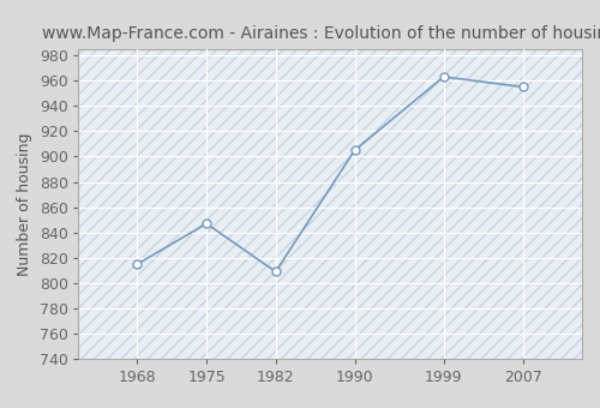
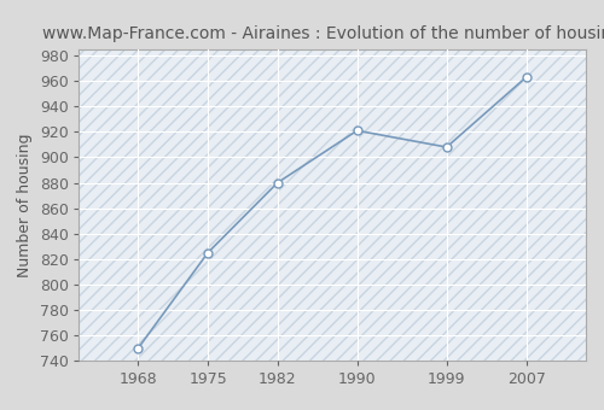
1968: 815 -> 750
1975: 847 -> 825
1982: 809 -> 880
1990: 905 -> 921
1999: 963 -> 908
2007: 955 -> 963
